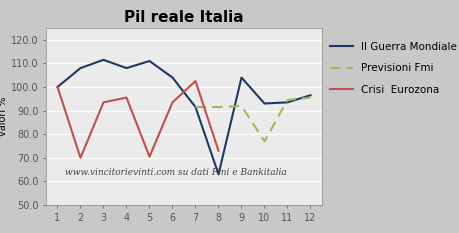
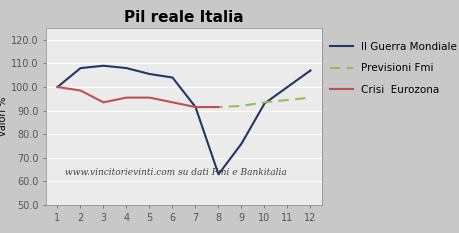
Crisi Eurozona/2: 70.0 -> 98.5
II Guerra Mondiale/3: 111.5 -> 109.0
II Guerra Mondiale/5: 111.0 -> 105.5
Crisi Eurozona/5: 70.5 -> 95.5
Crisi Eurozona/7: 102.5 -> 91.5
Crisi Eurozona/8: 73.0 -> 91.5
II Guerra Mondiale/9: 104.0 -> 76.0
Previsioni Fmi/10: 77.0 -> 93.5
II Guerra Mondiale/11: 93.5 -> 100.0
II Guerra Mondiale/12: 96.5 -> 107.0
